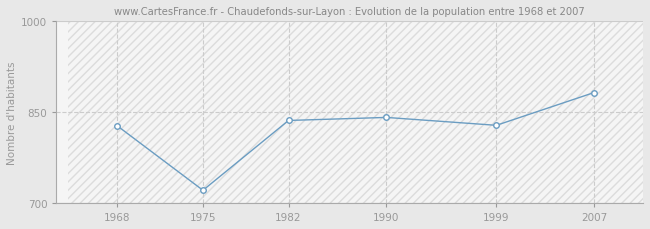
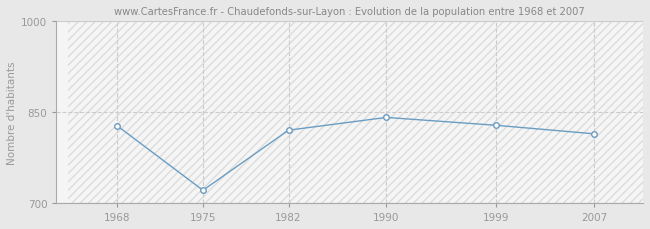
1982: 836 -> 820
2007: 882 -> 814
